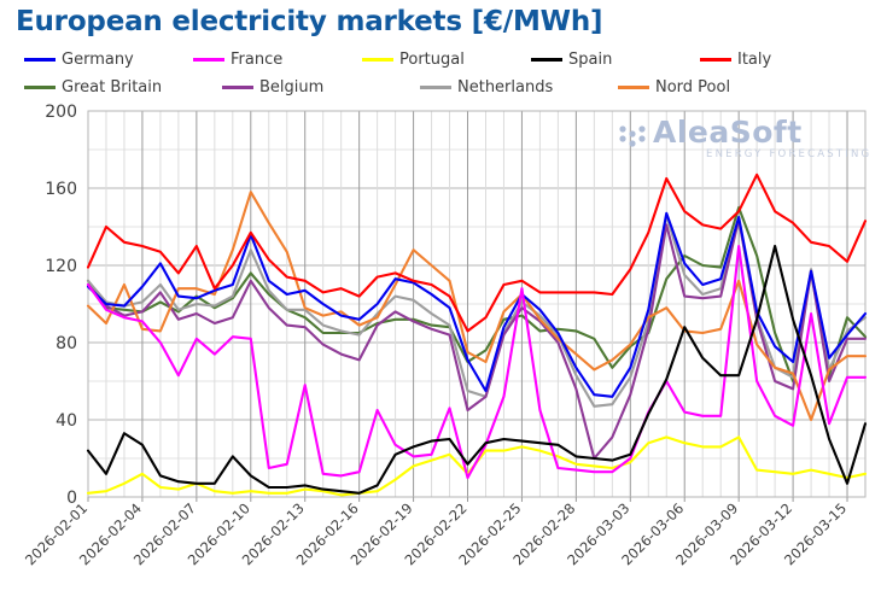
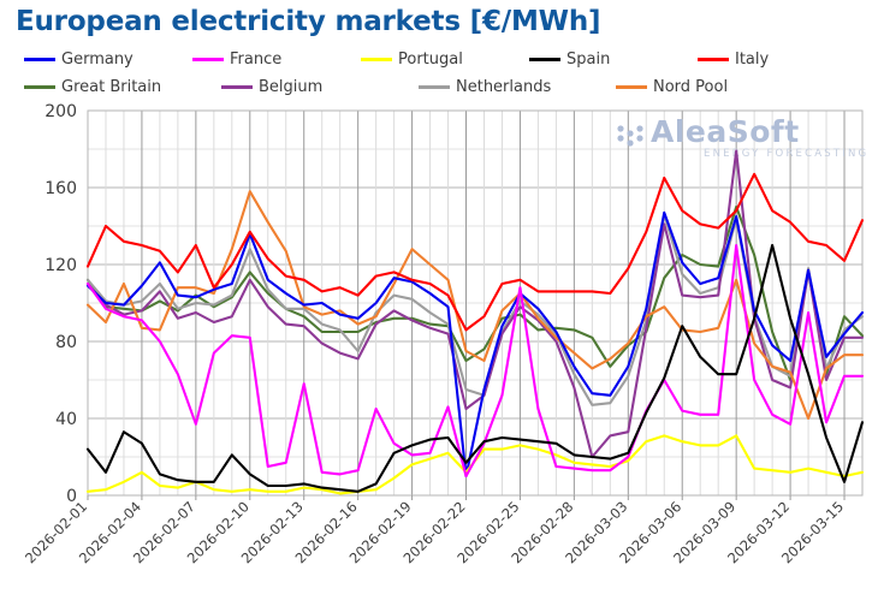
France/2026-02-07: 82 -> 37
Germany/2026-02-13: 107 -> 99
Netherlands/2026-02-16: 84 -> 75
Germany/2026-02-22: 71 -> 10
Belgium/2026-03-03: 53 -> 33
Belgium/2026-03-09: 144 -> 179
